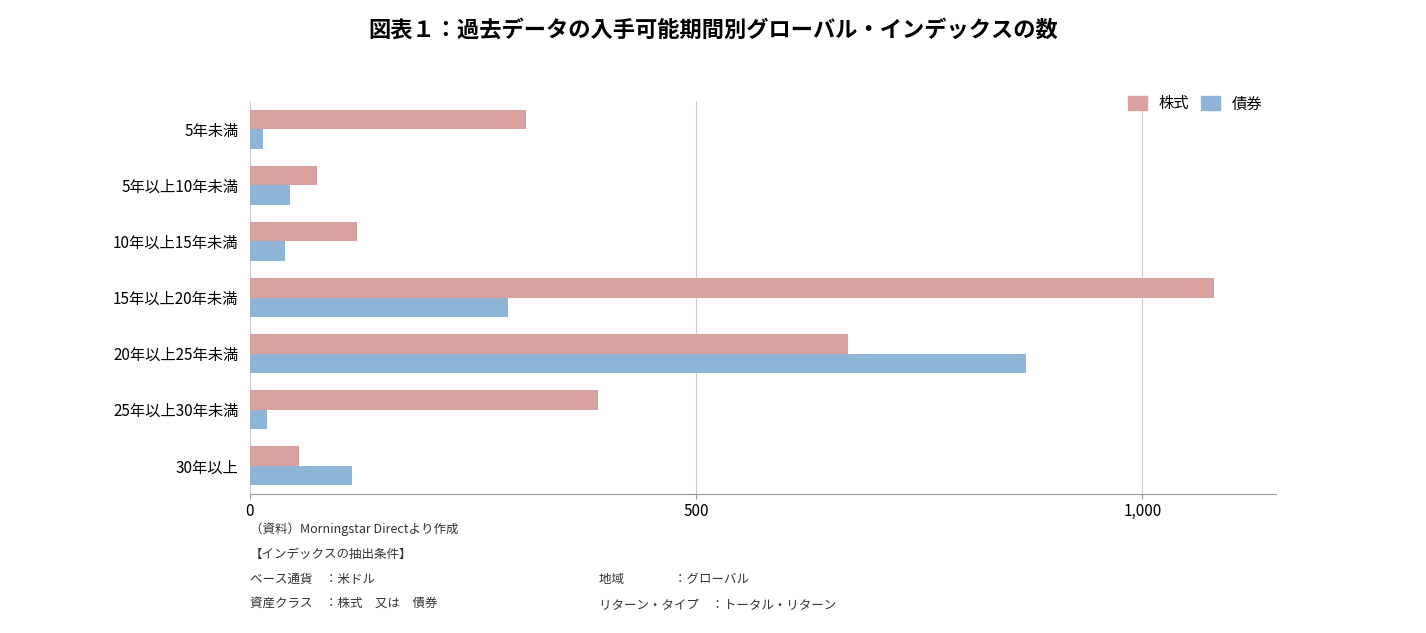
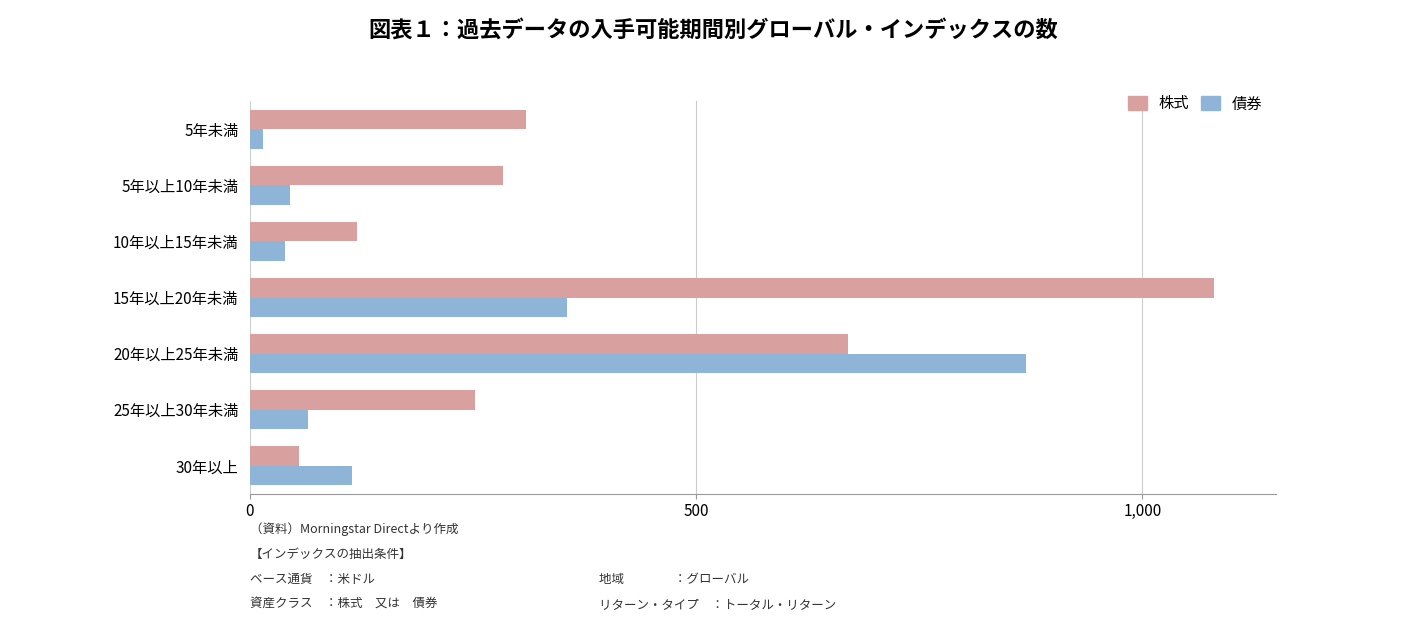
株式/5年以上10年未満: 75 -> 284
債券/15年以上20年未満: 290 -> 356
株式/25年以上30年未満: 390 -> 252
債券/25年以上30年未満: 20 -> 66
